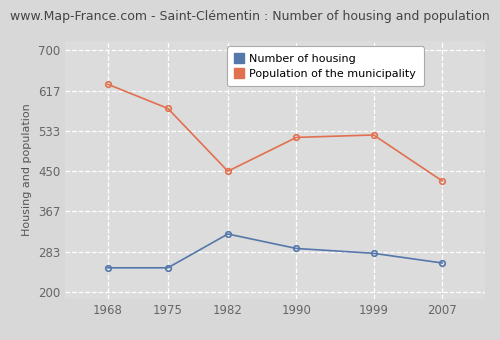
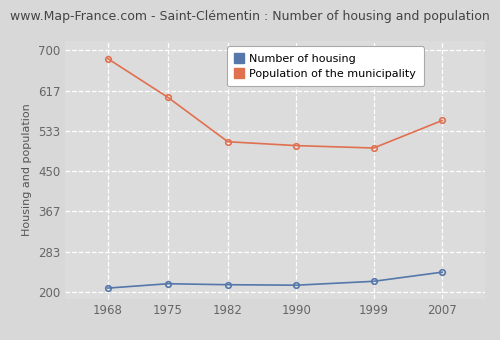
Number of housing/1968: 250 -> 208
Population of the municipality/1968: 630 -> 683
Number of housing/1975: 250 -> 217
Population of the municipality/1975: 580 -> 603
Number of housing/1982: 320 -> 215
Population of the municipality/1982: 450 -> 511
Number of housing/1990: 290 -> 214
Population of the municipality/1990: 520 -> 503
Number of housing/1999: 280 -> 222
Population of the municipality/1999: 525 -> 498
Number of housing/2007: 260 -> 241
Population of the municipality/2007: 430 -> 555
